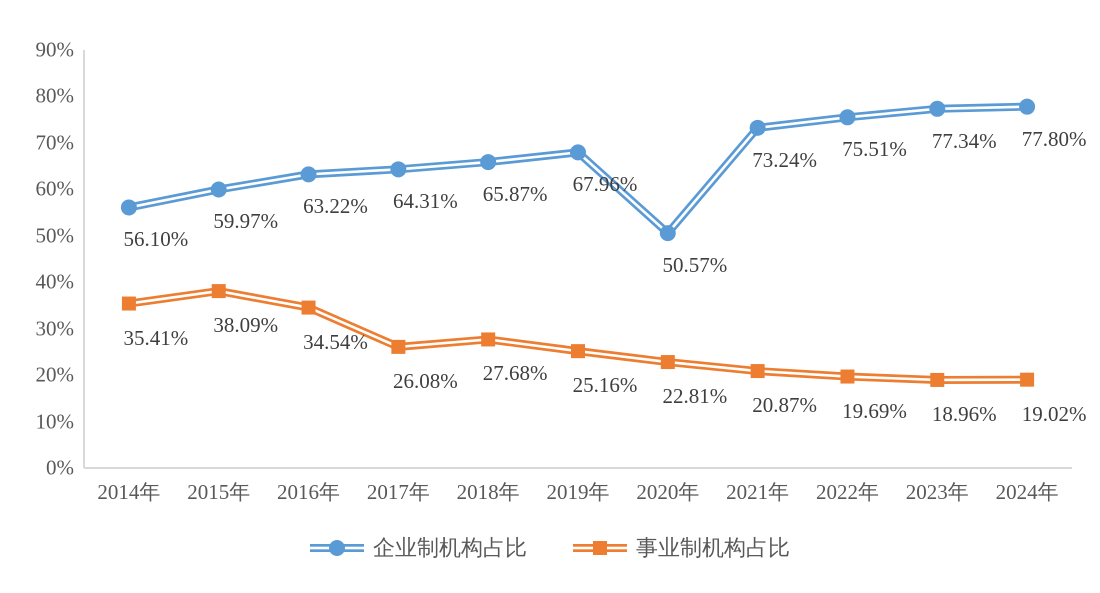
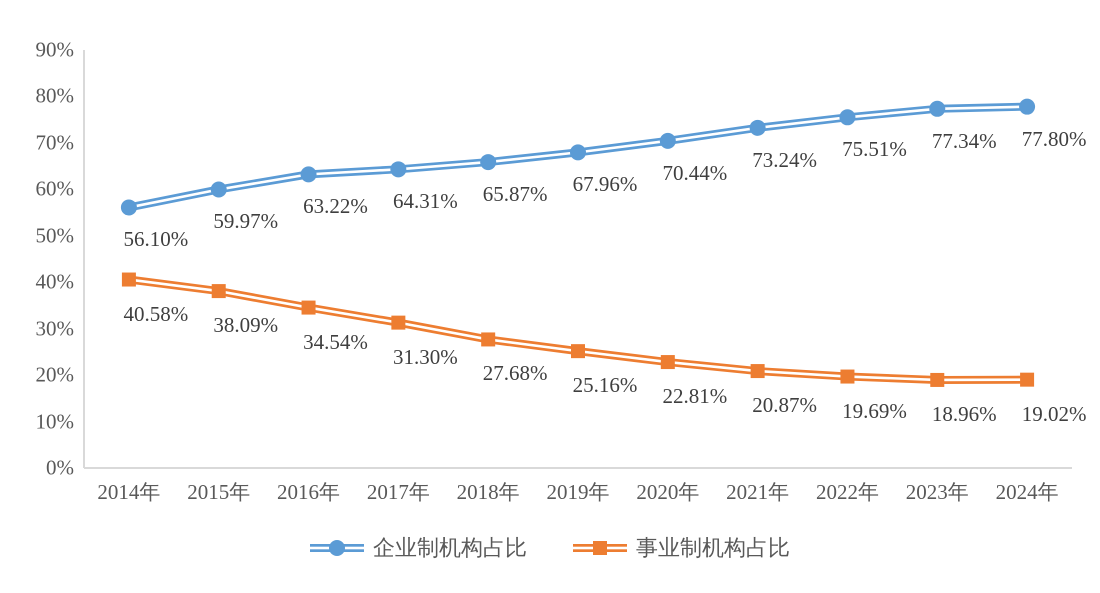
事业制机构占比/2014年: 35.41% -> 40.58%
事业制机构占比/2017年: 26.08% -> 31.30%
企业制机构占比/2020年: 50.57% -> 70.44%
